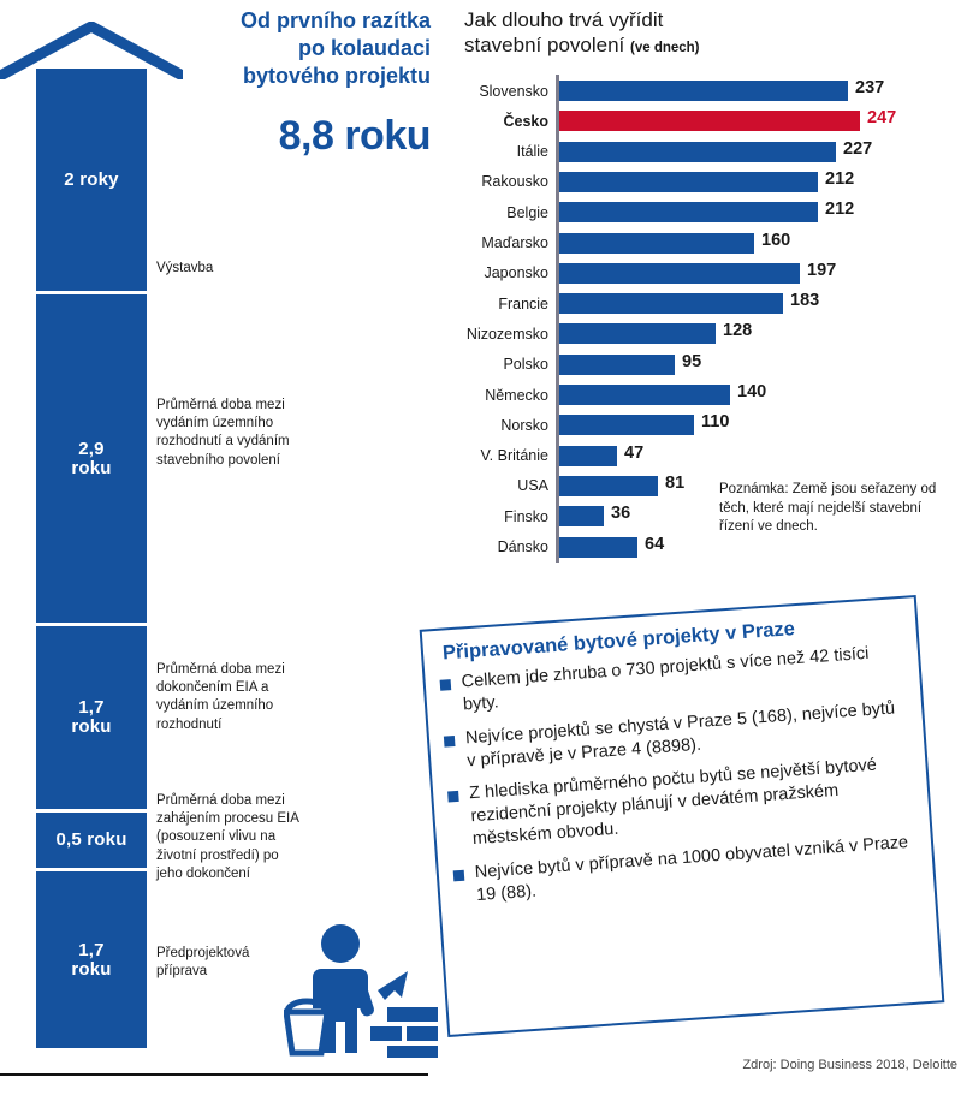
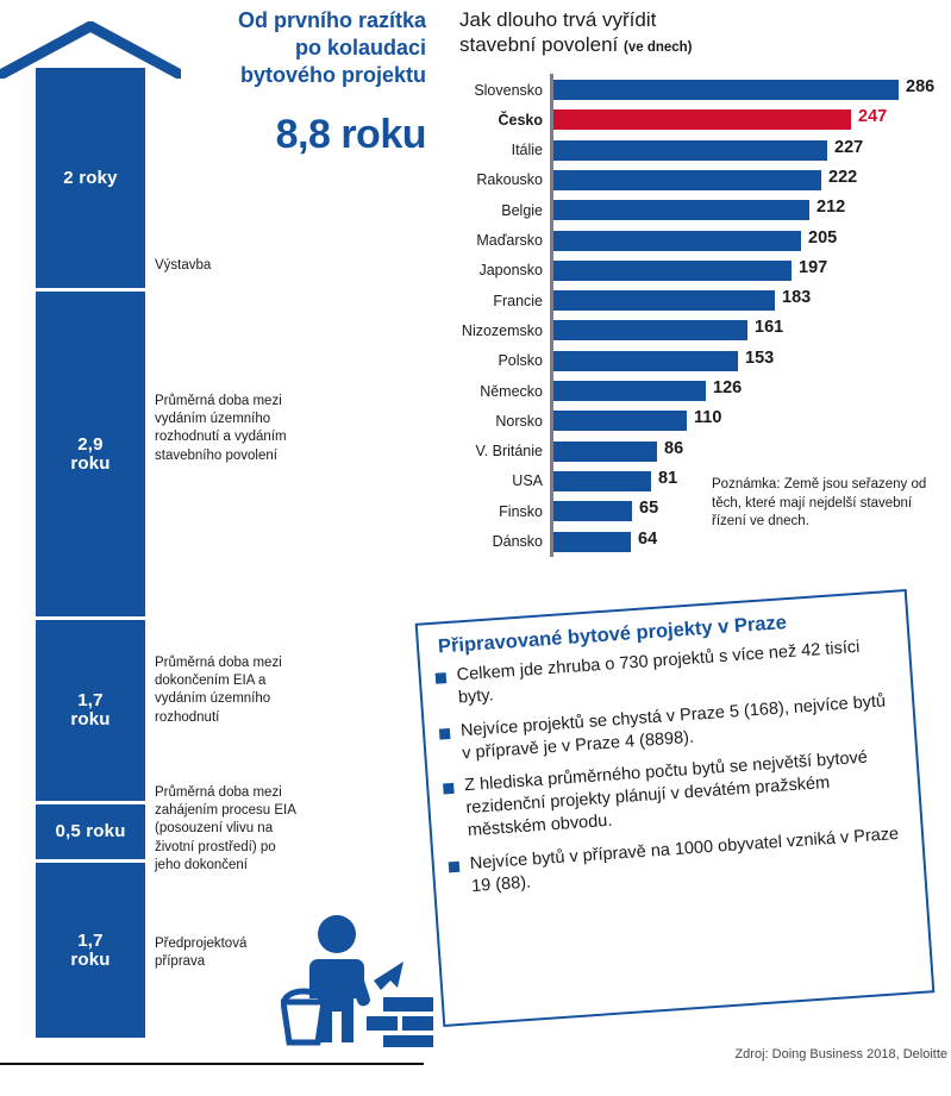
Slovensko: 237 -> 286
Rakousko: 212 -> 222
Maďarsko: 160 -> 205
Nizozemsko: 128 -> 161
Polsko: 95 -> 153
Německo: 140 -> 126
V. Británie: 47 -> 86
Finsko: 36 -> 65
